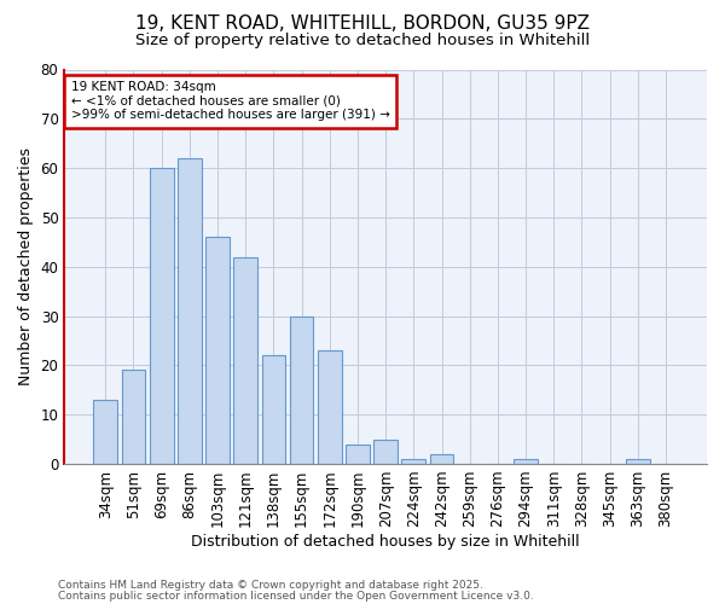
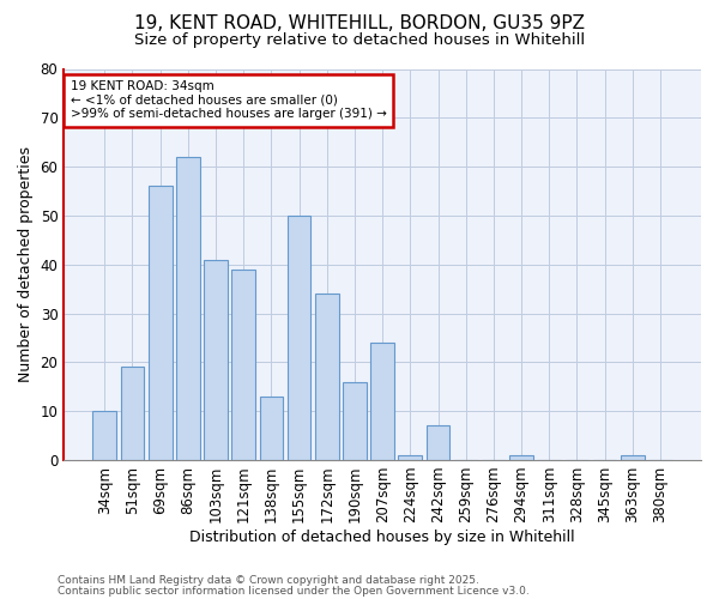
34sqm: 13 -> 10
69sqm: 60 -> 56
103sqm: 46 -> 41
121sqm: 42 -> 39
138sqm: 22 -> 13
155sqm: 30 -> 50
172sqm: 23 -> 34
190sqm: 4 -> 16
207sqm: 5 -> 24
242sqm: 2 -> 7
